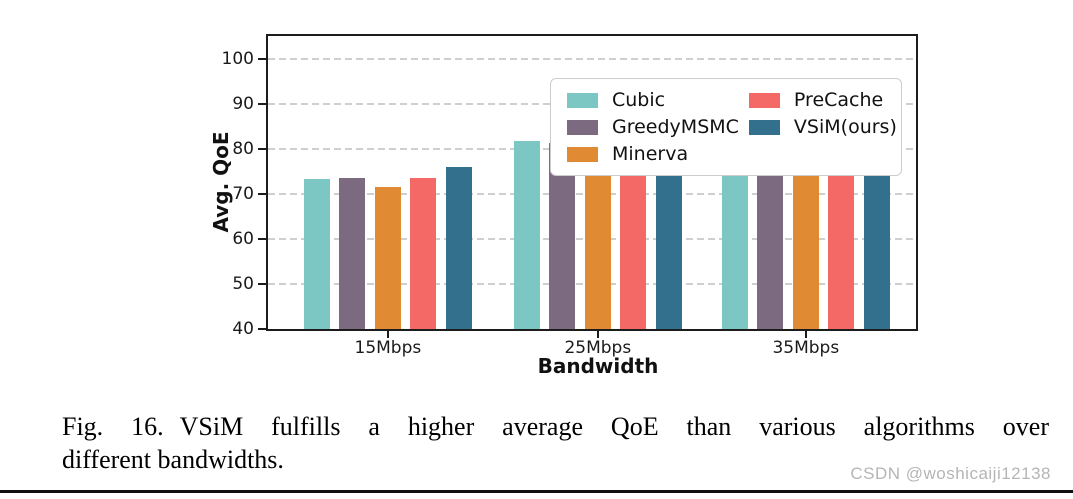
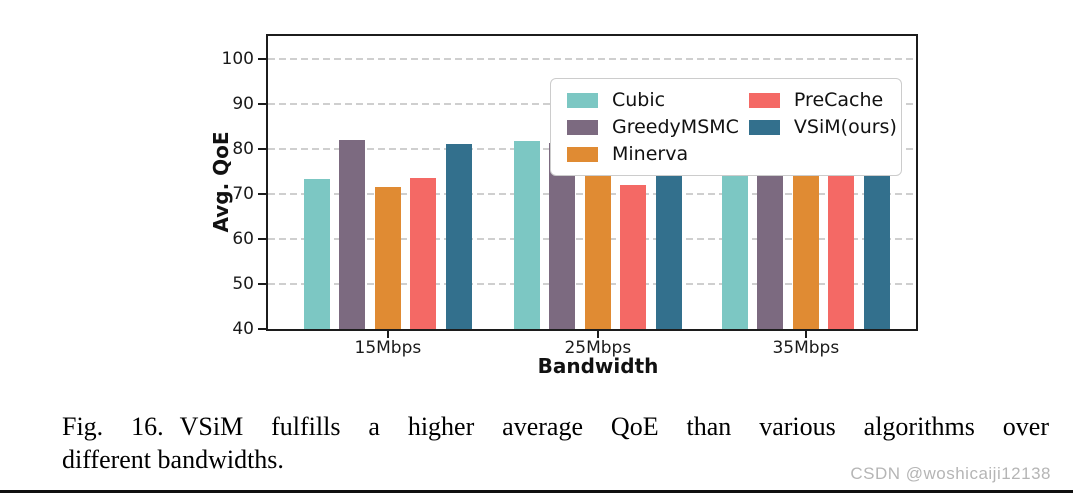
GreedyMSMC/15Mbps: 74 -> 82
VSiM(ours)/15Mbps: 76 -> 81
PreCache/25Mbps: 82 -> 72
